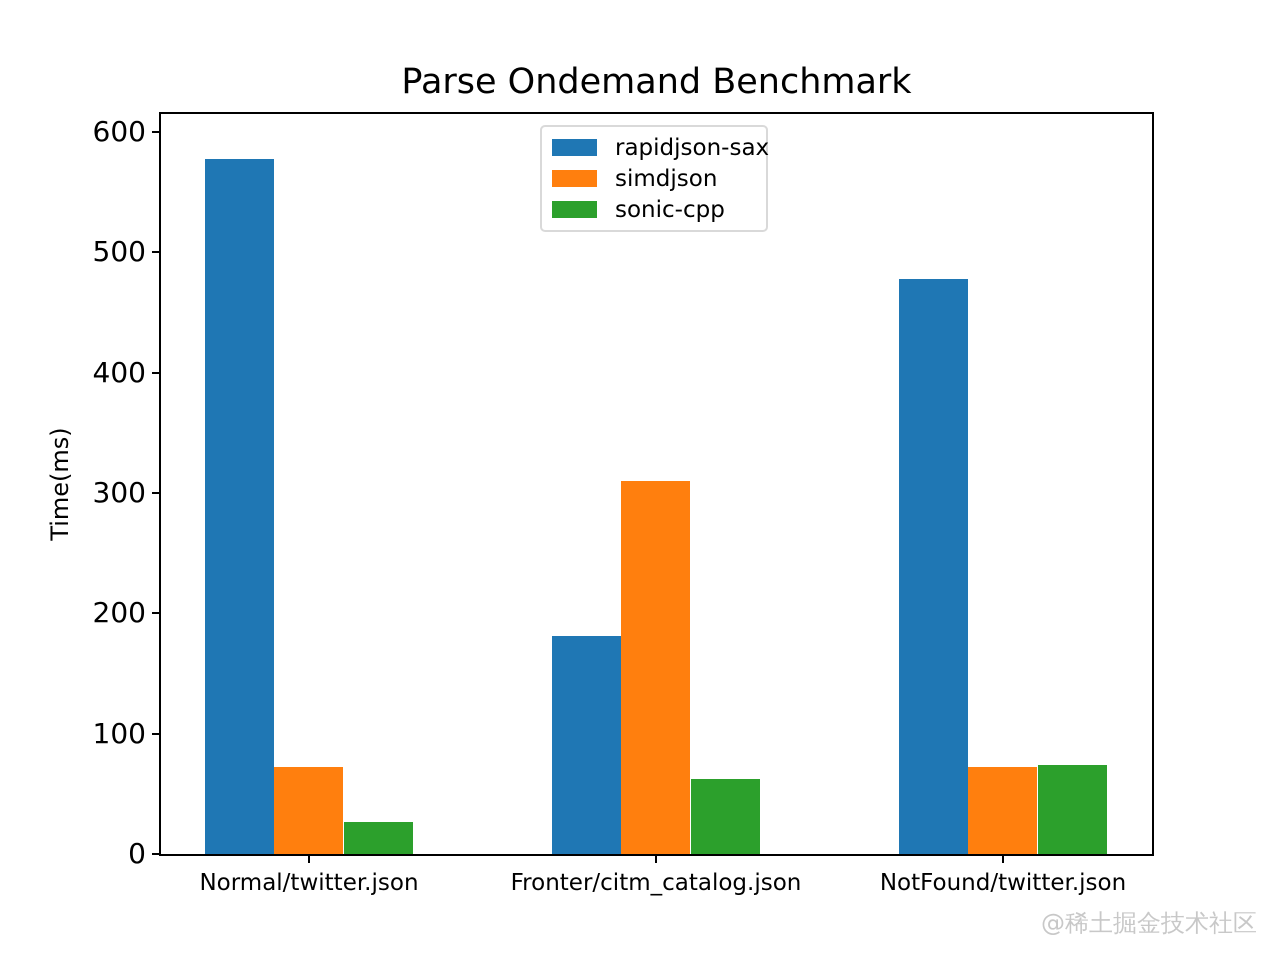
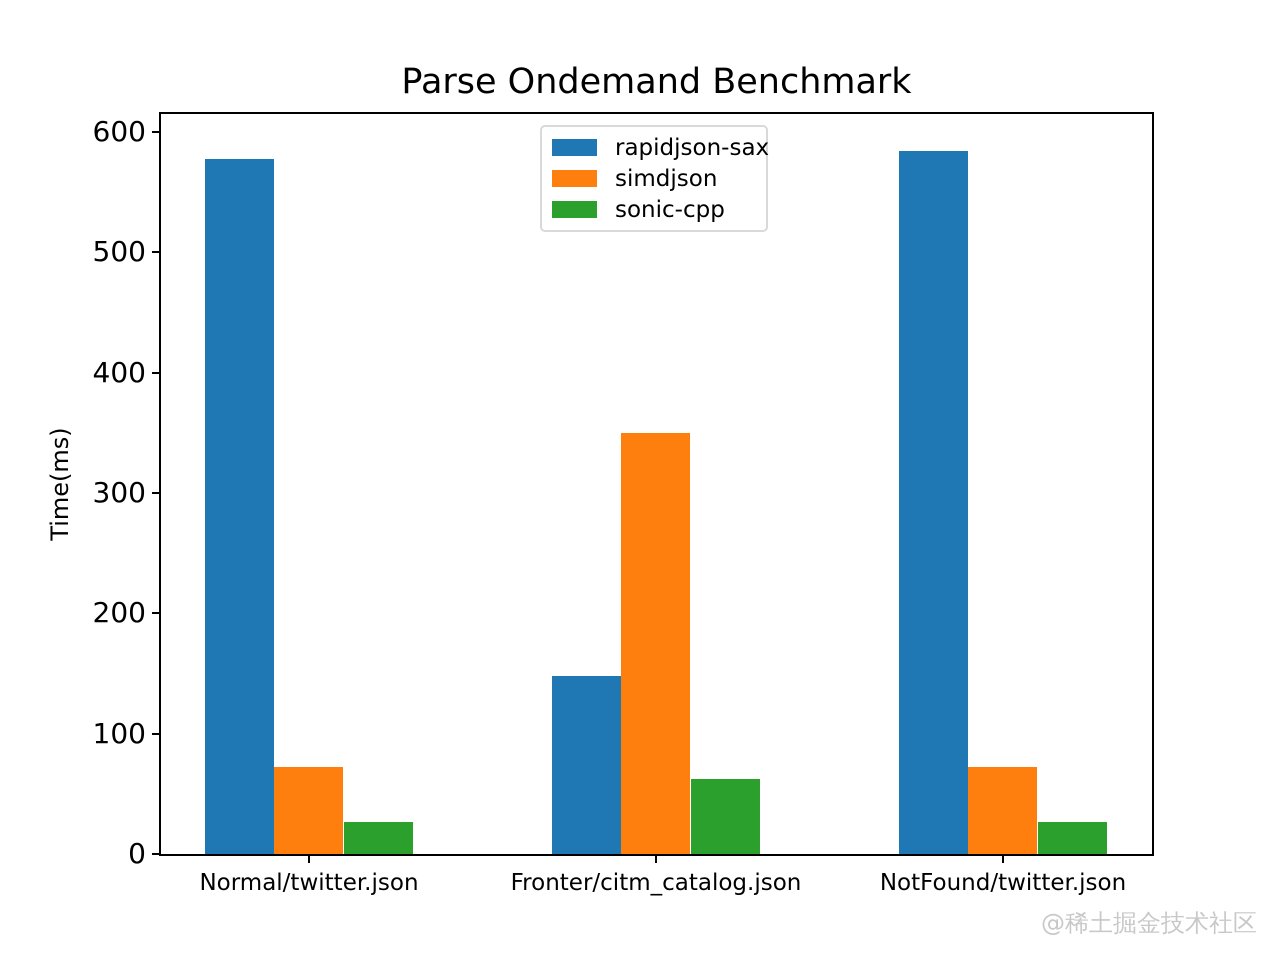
rapidjson-sax/Fronter/citm_catalog.json: 181 -> 148
simdjson/Fronter/citm_catalog.json: 310 -> 350
rapidjson-sax/NotFound/twitter.json: 478 -> 584
sonic-cpp/NotFound/twitter.json: 74 -> 27
